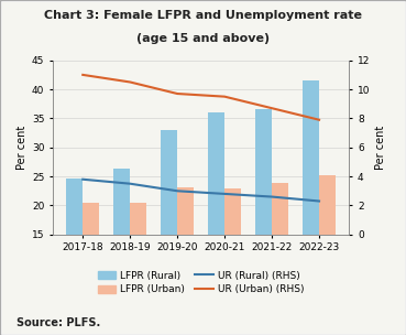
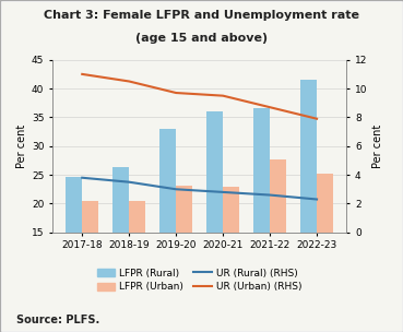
LFPR (Urban)/2021-22: 23.8 -> 27.6
